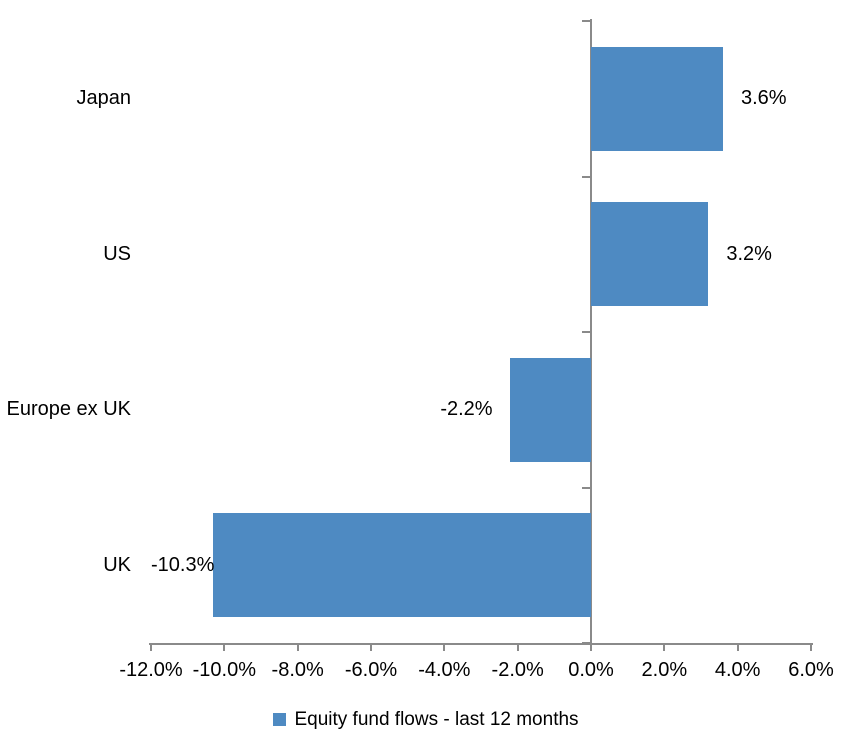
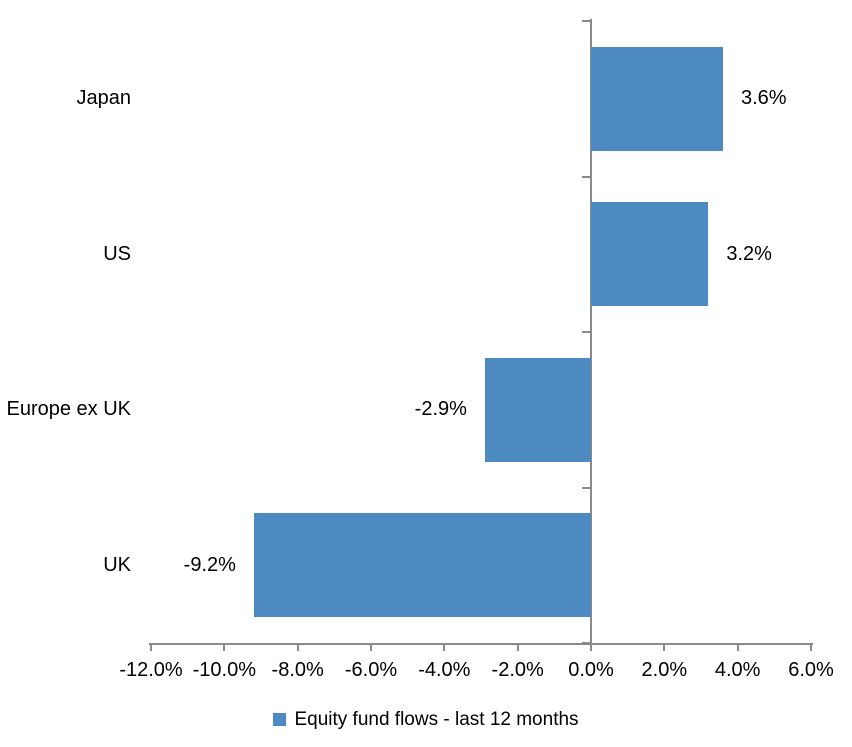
Europe ex UK: -2.2% -> -2.9%
UK: -10.3% -> -9.2%
